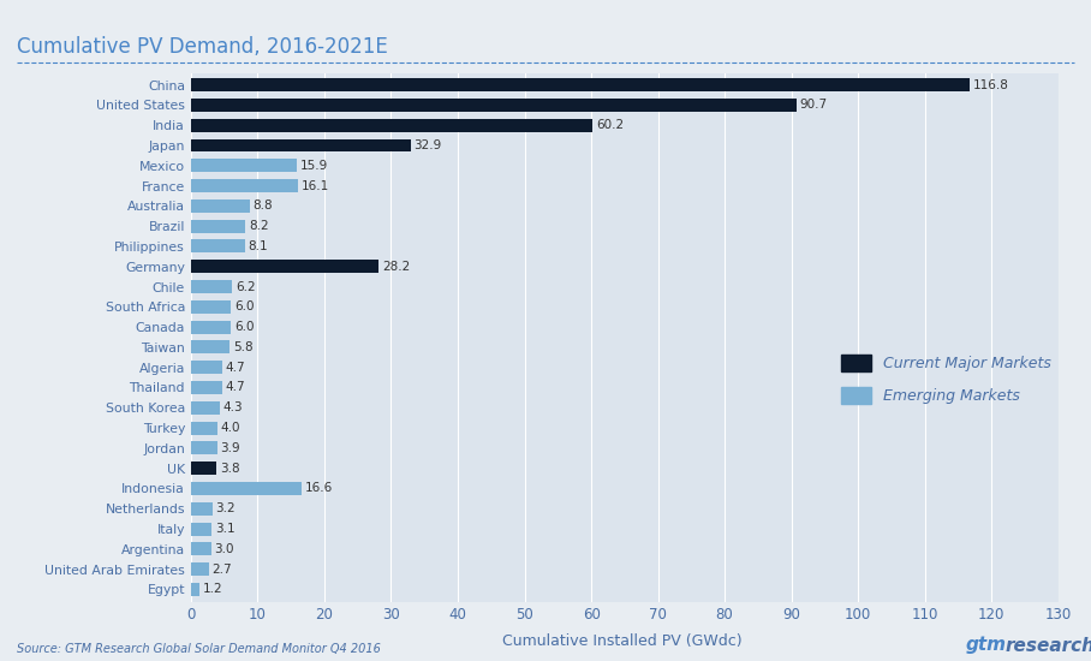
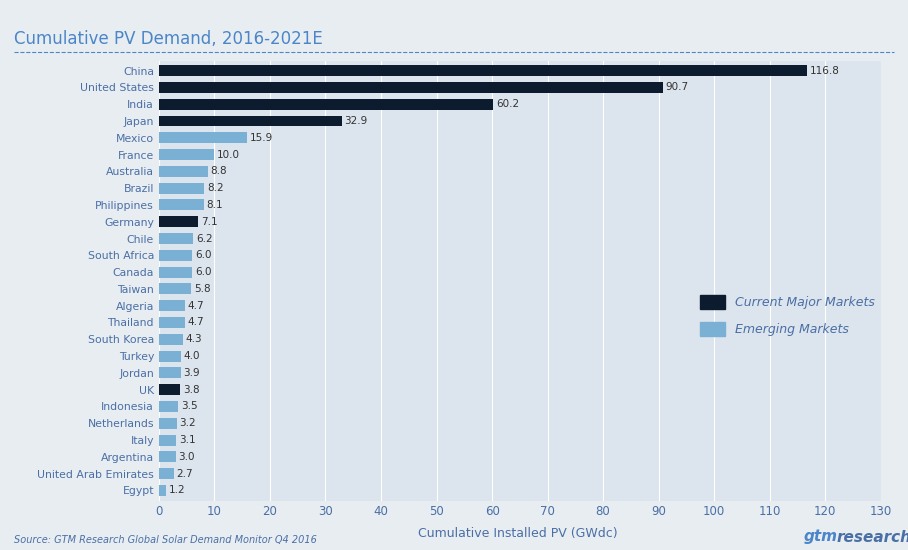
France: 16.1 -> 10.0
Germany: 28.2 -> 7.1
Indonesia: 16.6 -> 3.5
